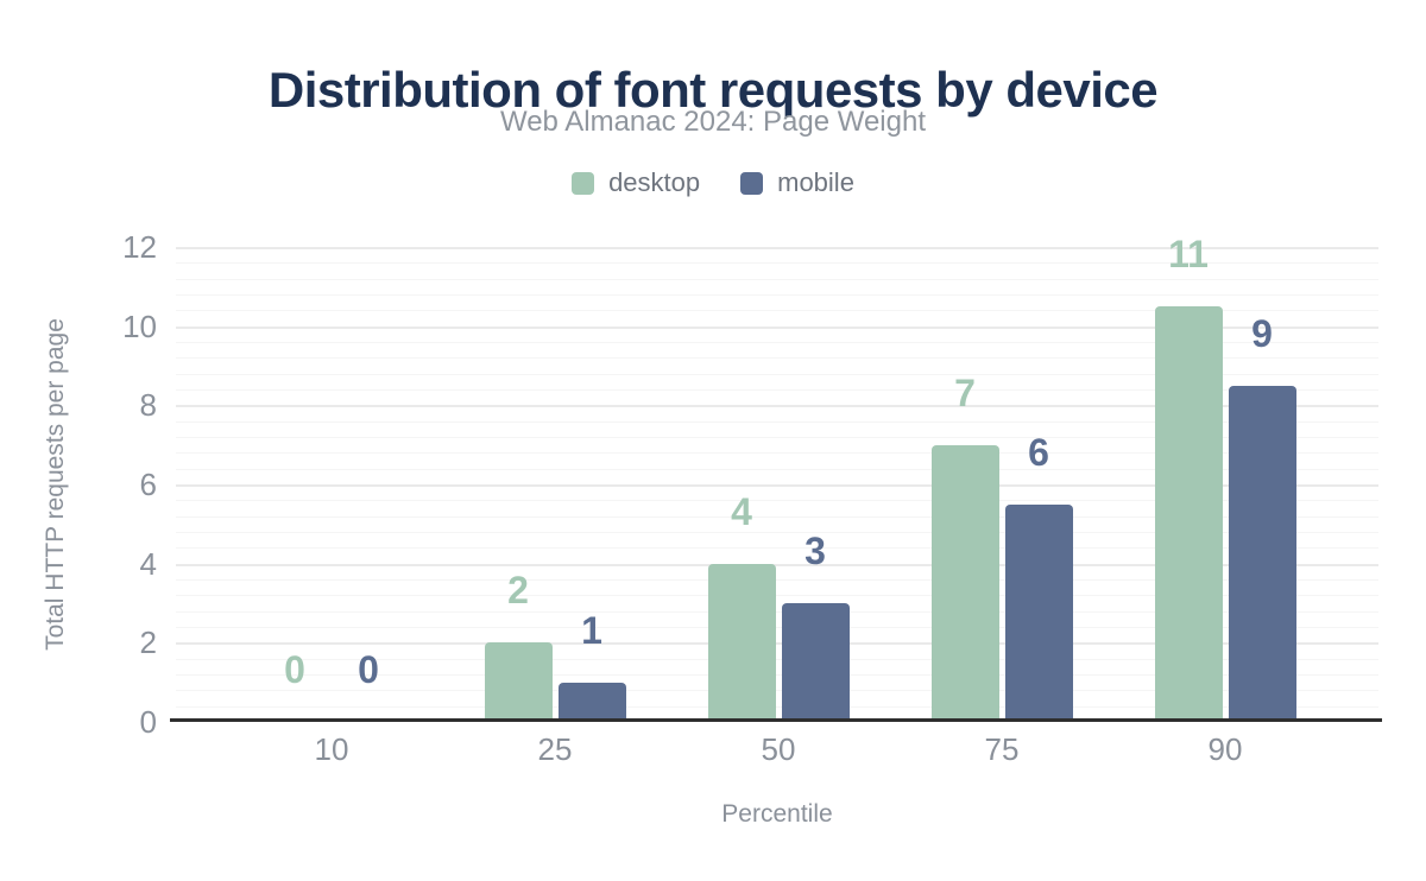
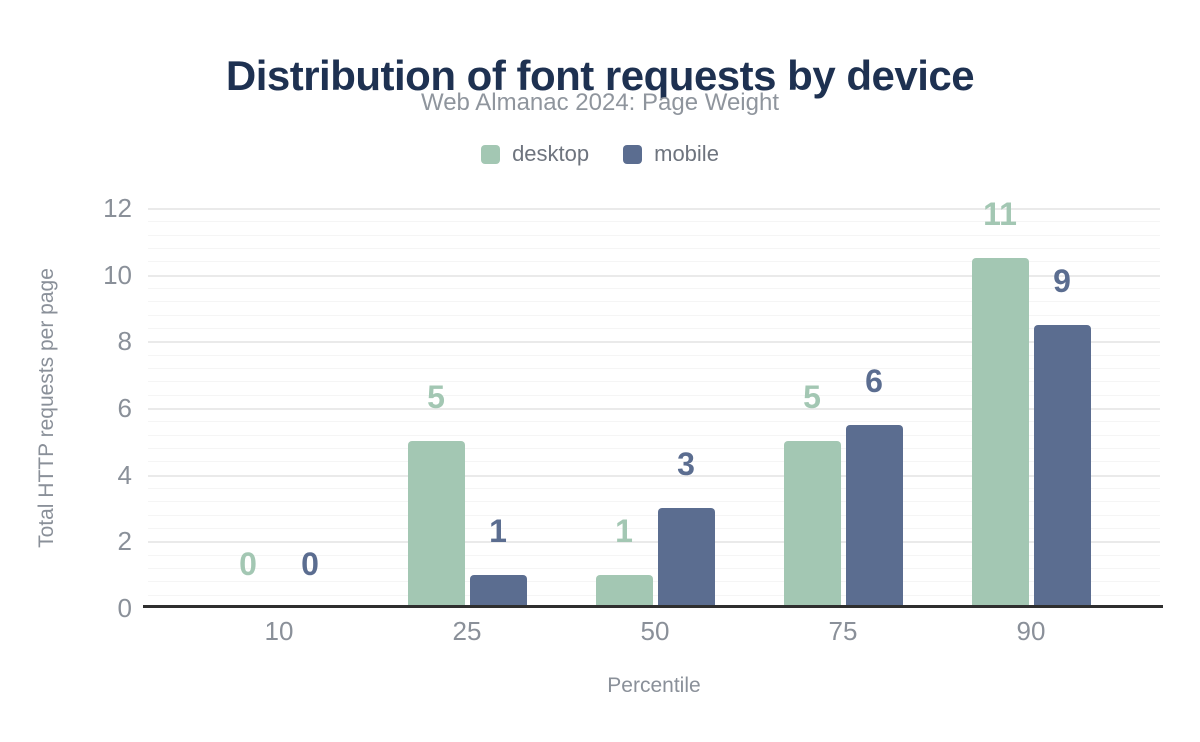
desktop/25: 2 -> 5
desktop/50: 4 -> 1
desktop/75: 7 -> 5
